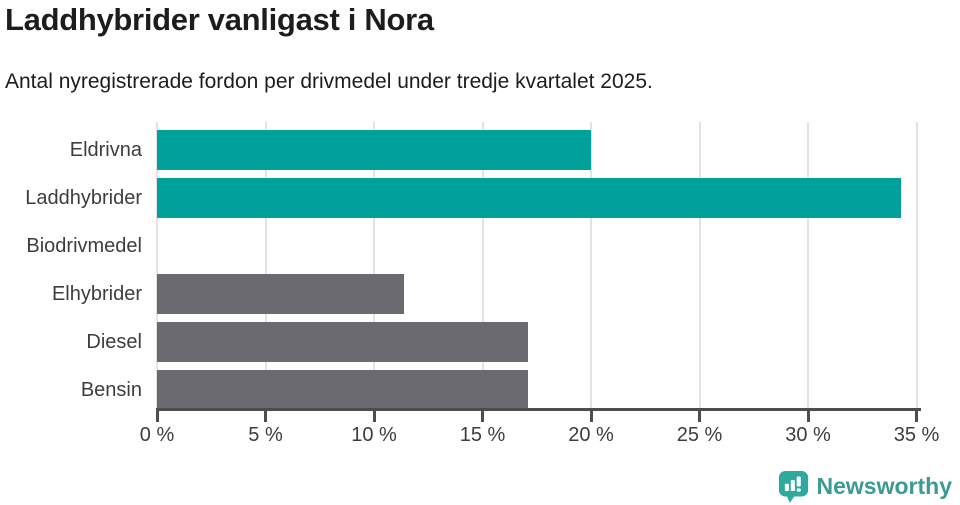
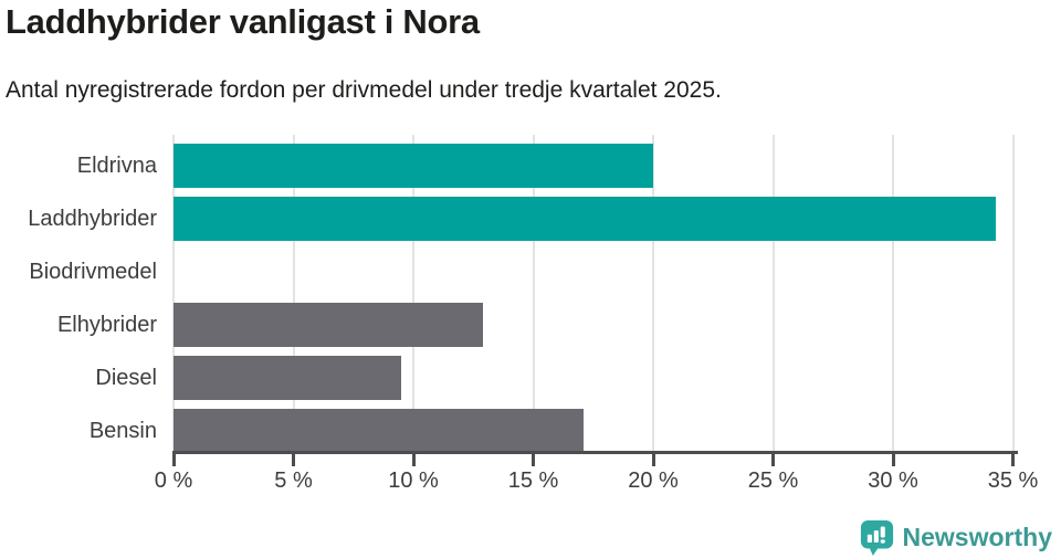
Elhybrider: 11.4% -> 12.9%
Diesel: 17.1% -> 9.5%
